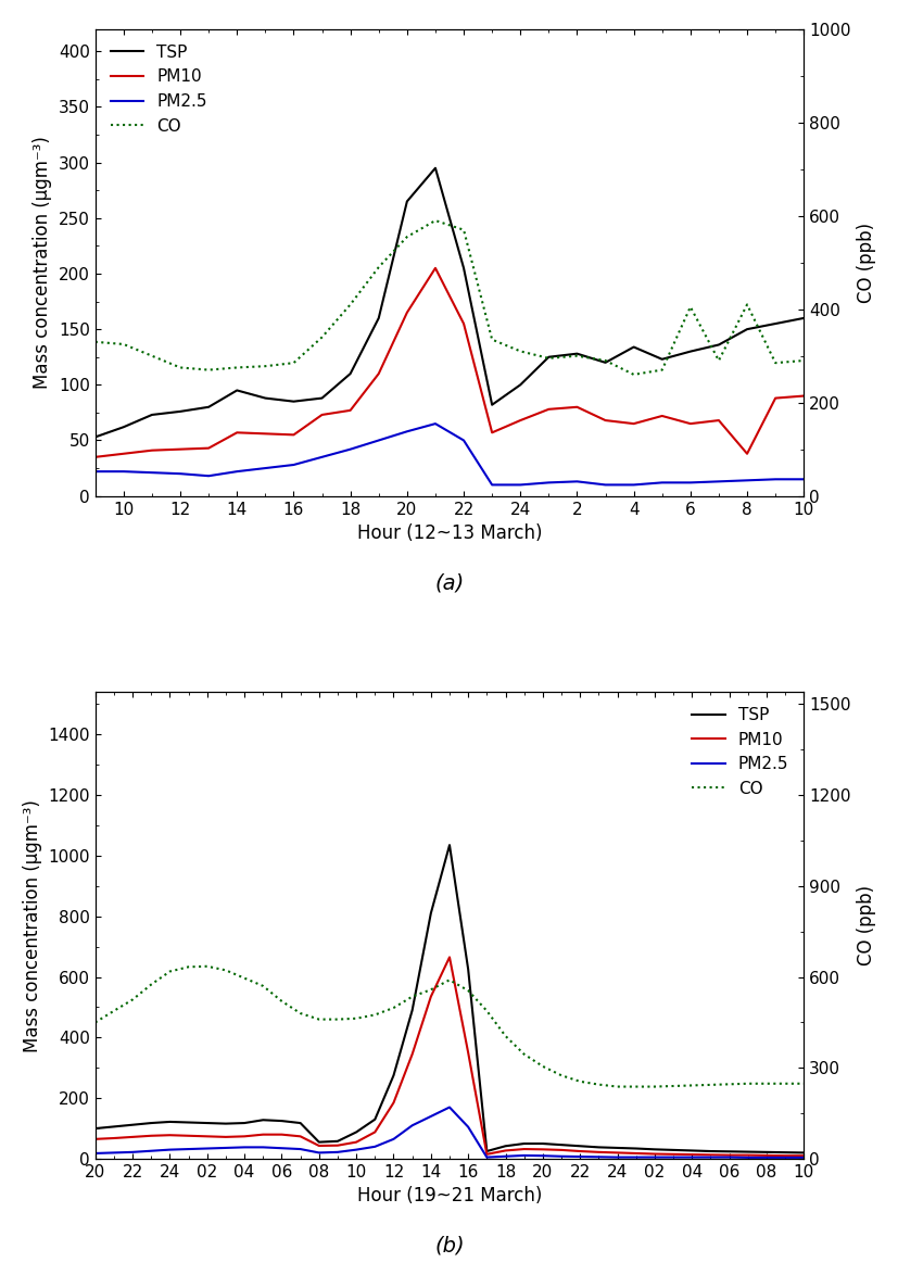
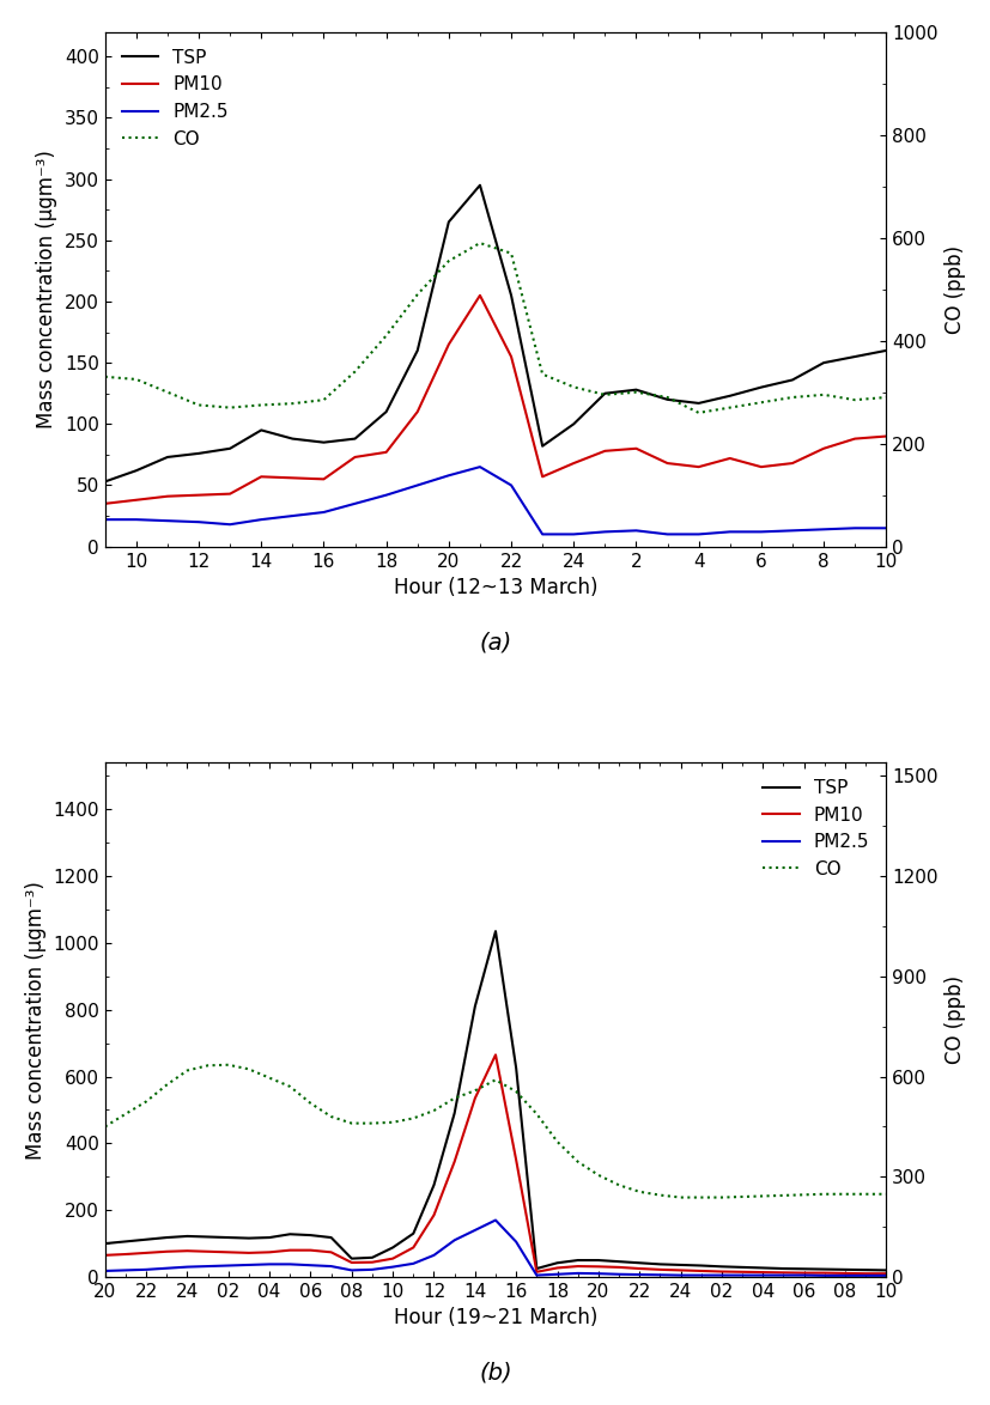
TSP/4: 134 -> 117
CO/6: 405 -> 280
PM10/8: 38 -> 80
CO/8: 410 -> 295
